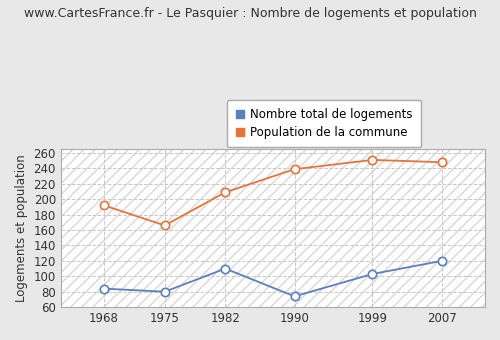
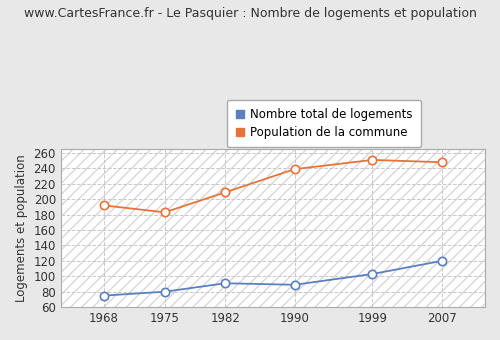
Nombre total de logements/1968: 84 -> 75
Population de la commune/1975: 166 -> 183
Nombre total de logements/1982: 110 -> 91
Nombre total de logements/1990: 74 -> 89
